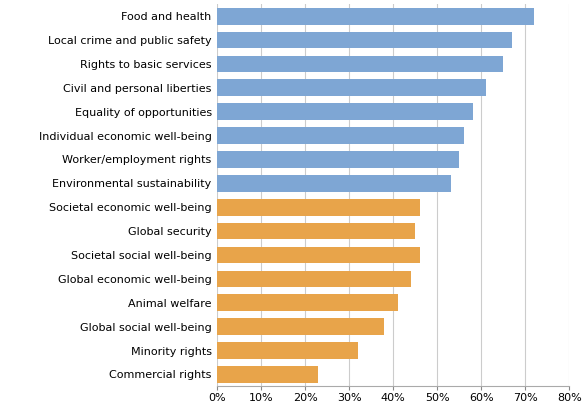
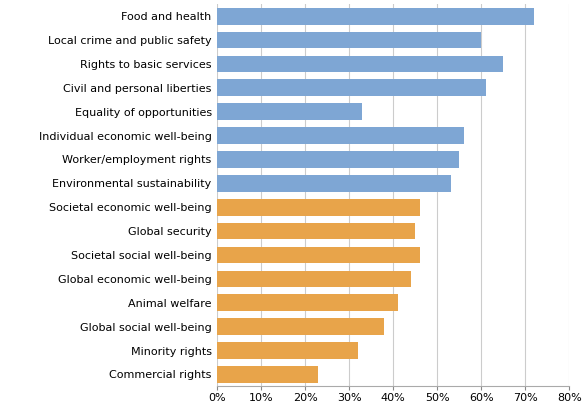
Local crime and public safety: 67% -> 60%
Equality of opportunities: 58% -> 33%
